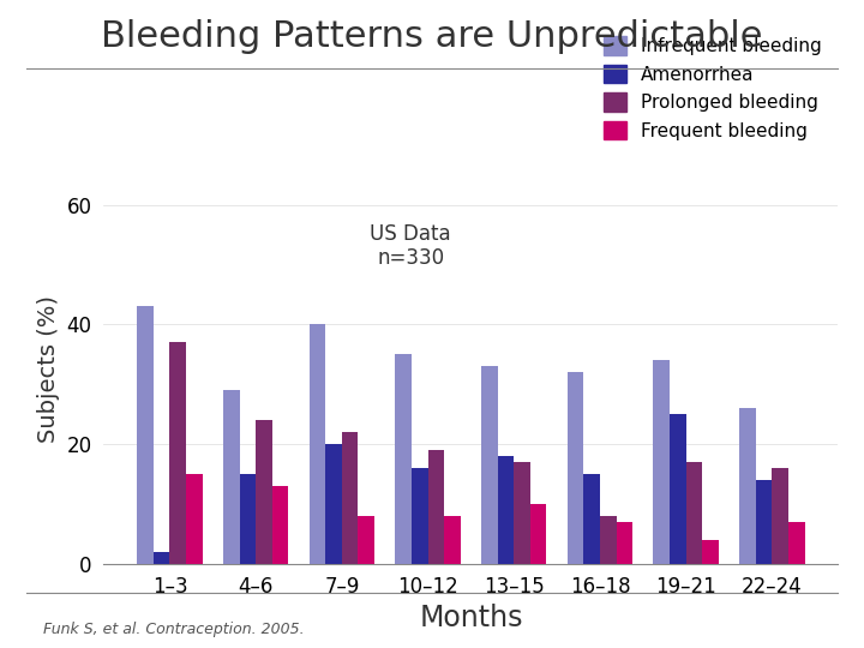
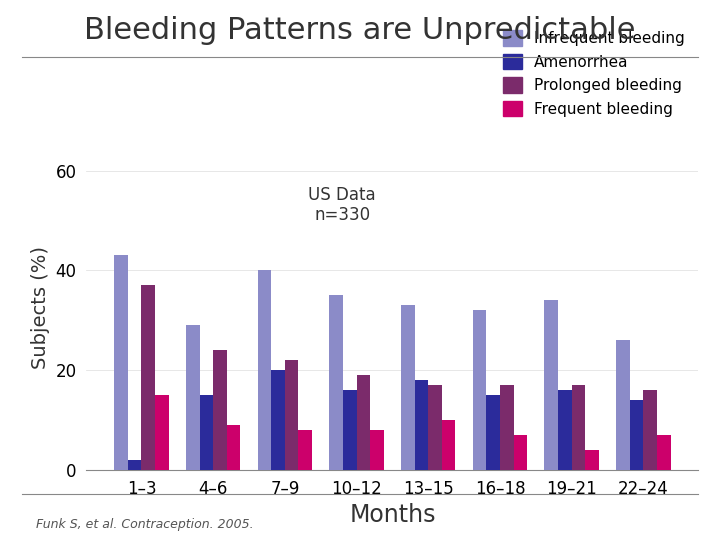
Frequent bleeding/4–6: 13 -> 9
Prolonged bleeding/16–18: 8 -> 17
Amenorrhea/19–21: 25 -> 16
